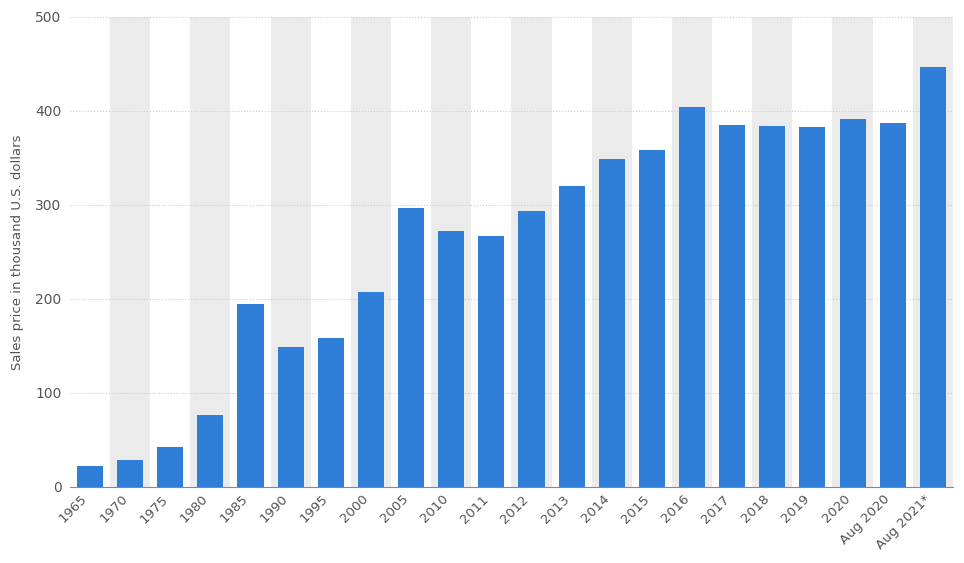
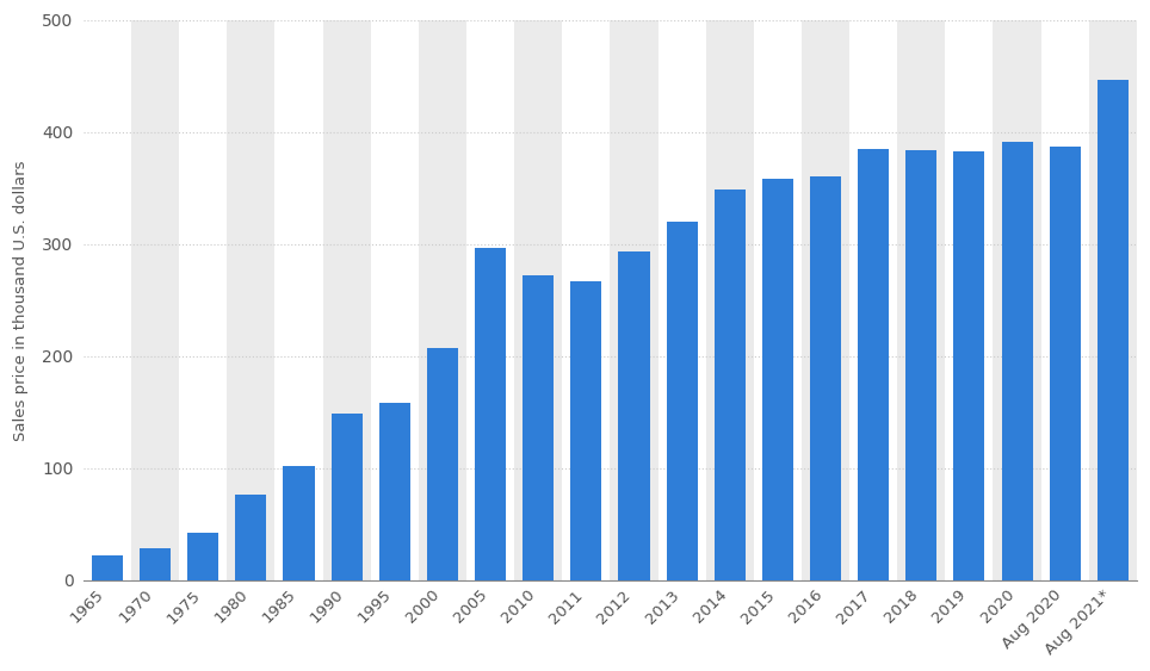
1985: 194 -> 102
2016: 404 -> 360
